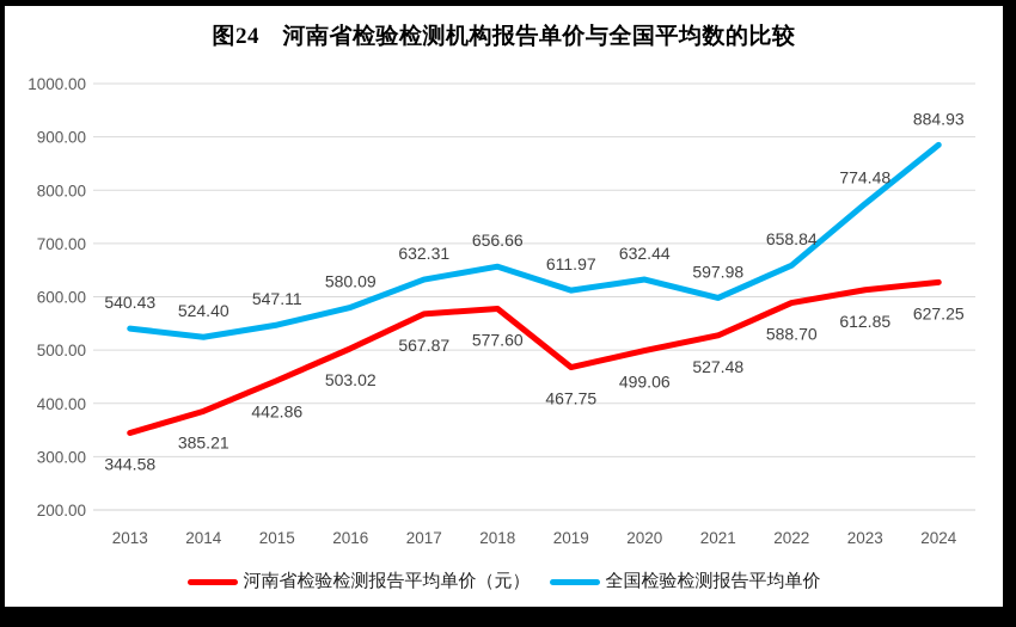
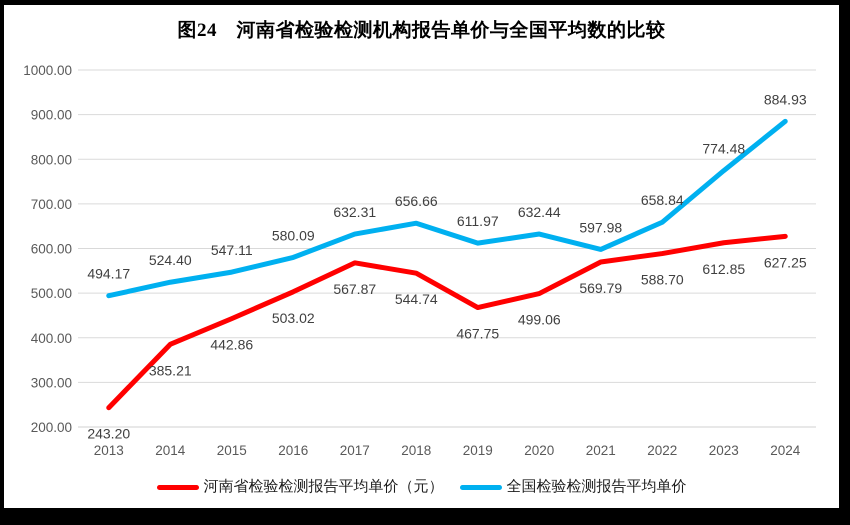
河南省检验检测报告平均单价（元）/2013: 344.58 -> 243.20
全国检验检测报告平均单价/2013: 540.43 -> 494.17
河南省检验检测报告平均单价（元）/2018: 577.60 -> 544.74
河南省检验检测报告平均单价（元）/2021: 527.48 -> 569.79
